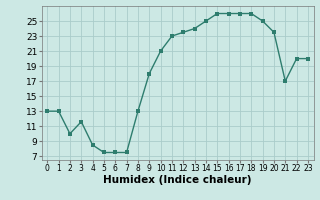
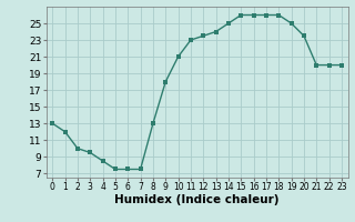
1: 13.0 -> 12.0
3: 11.6 -> 9.5
21: 17.0 -> 20.0
